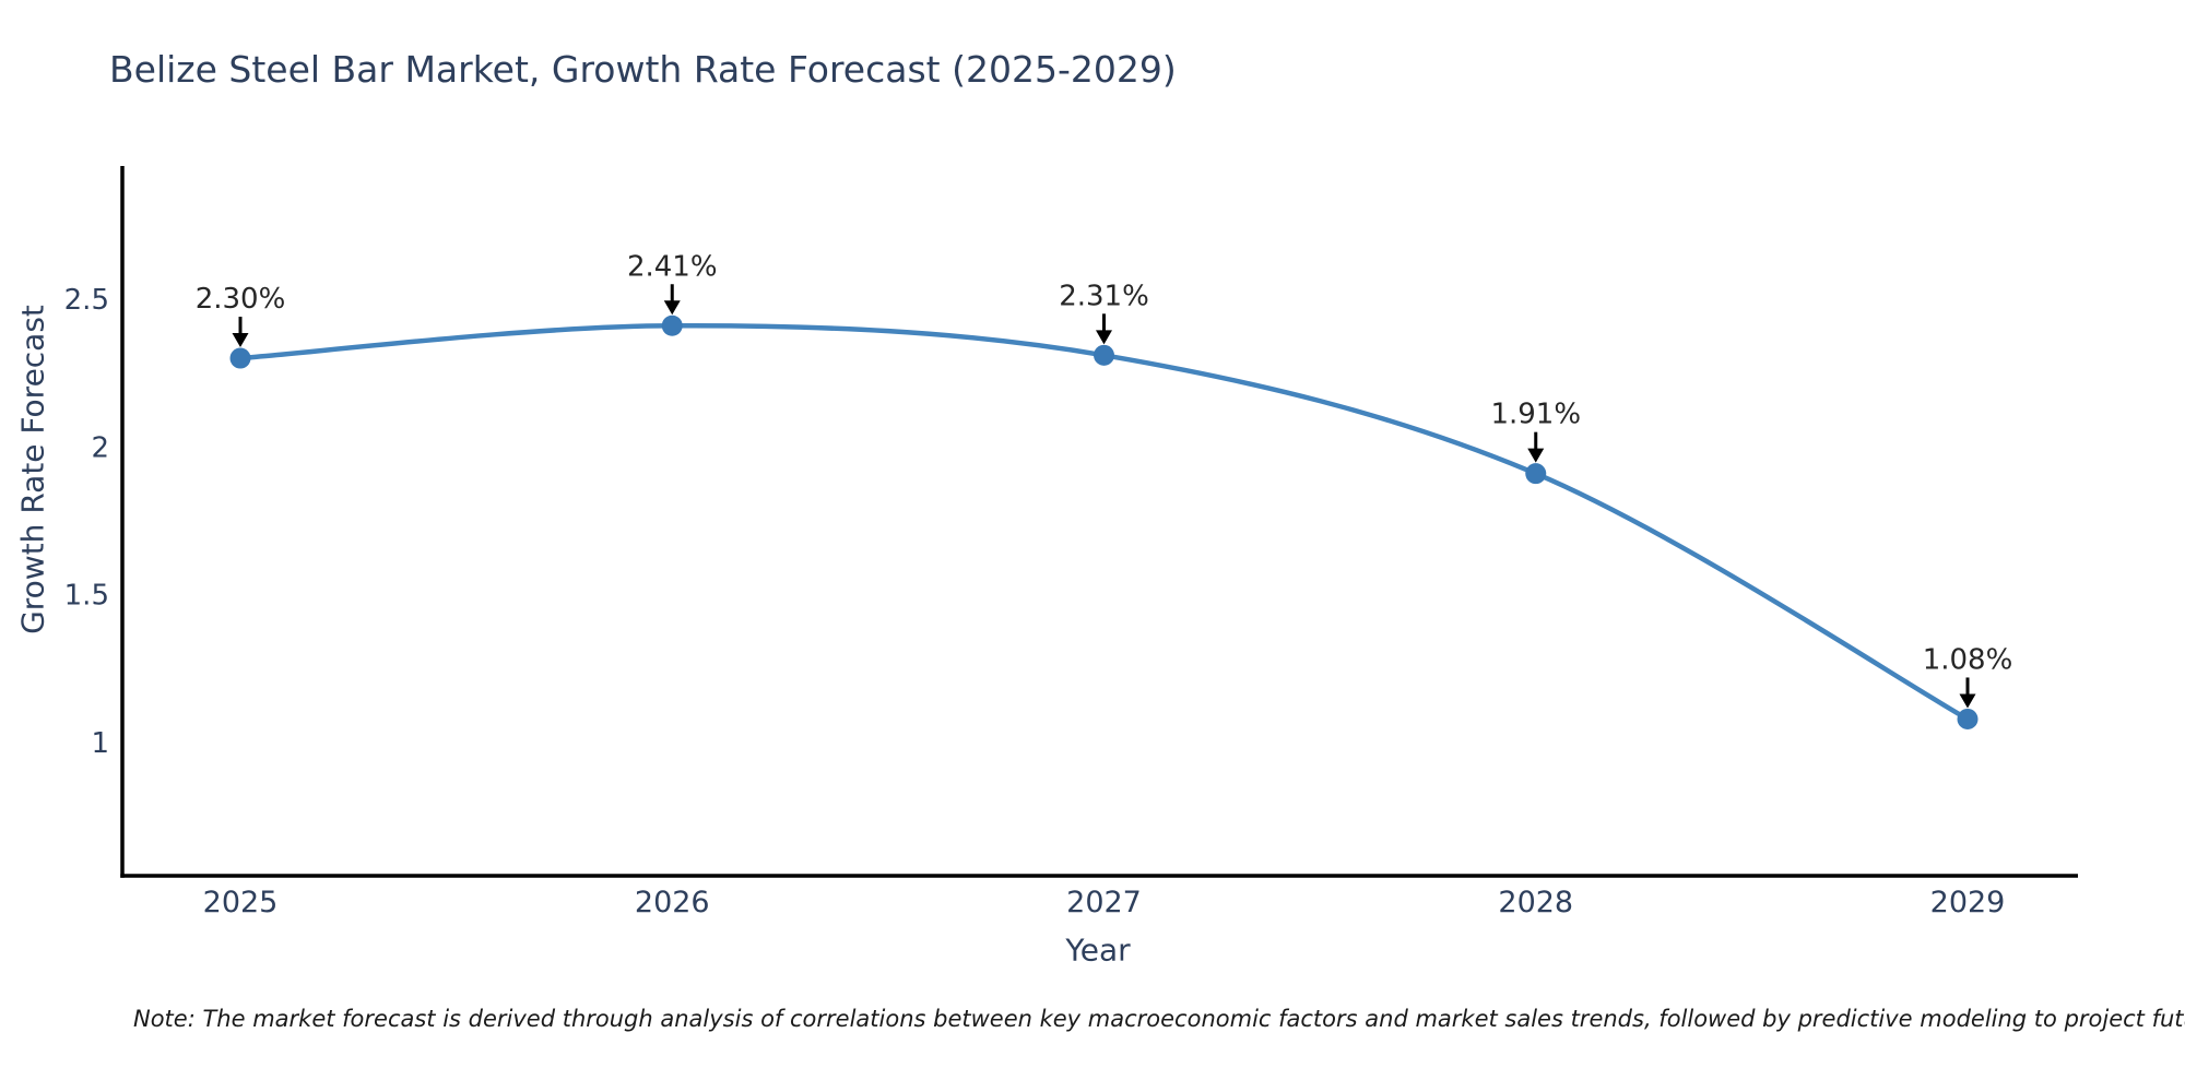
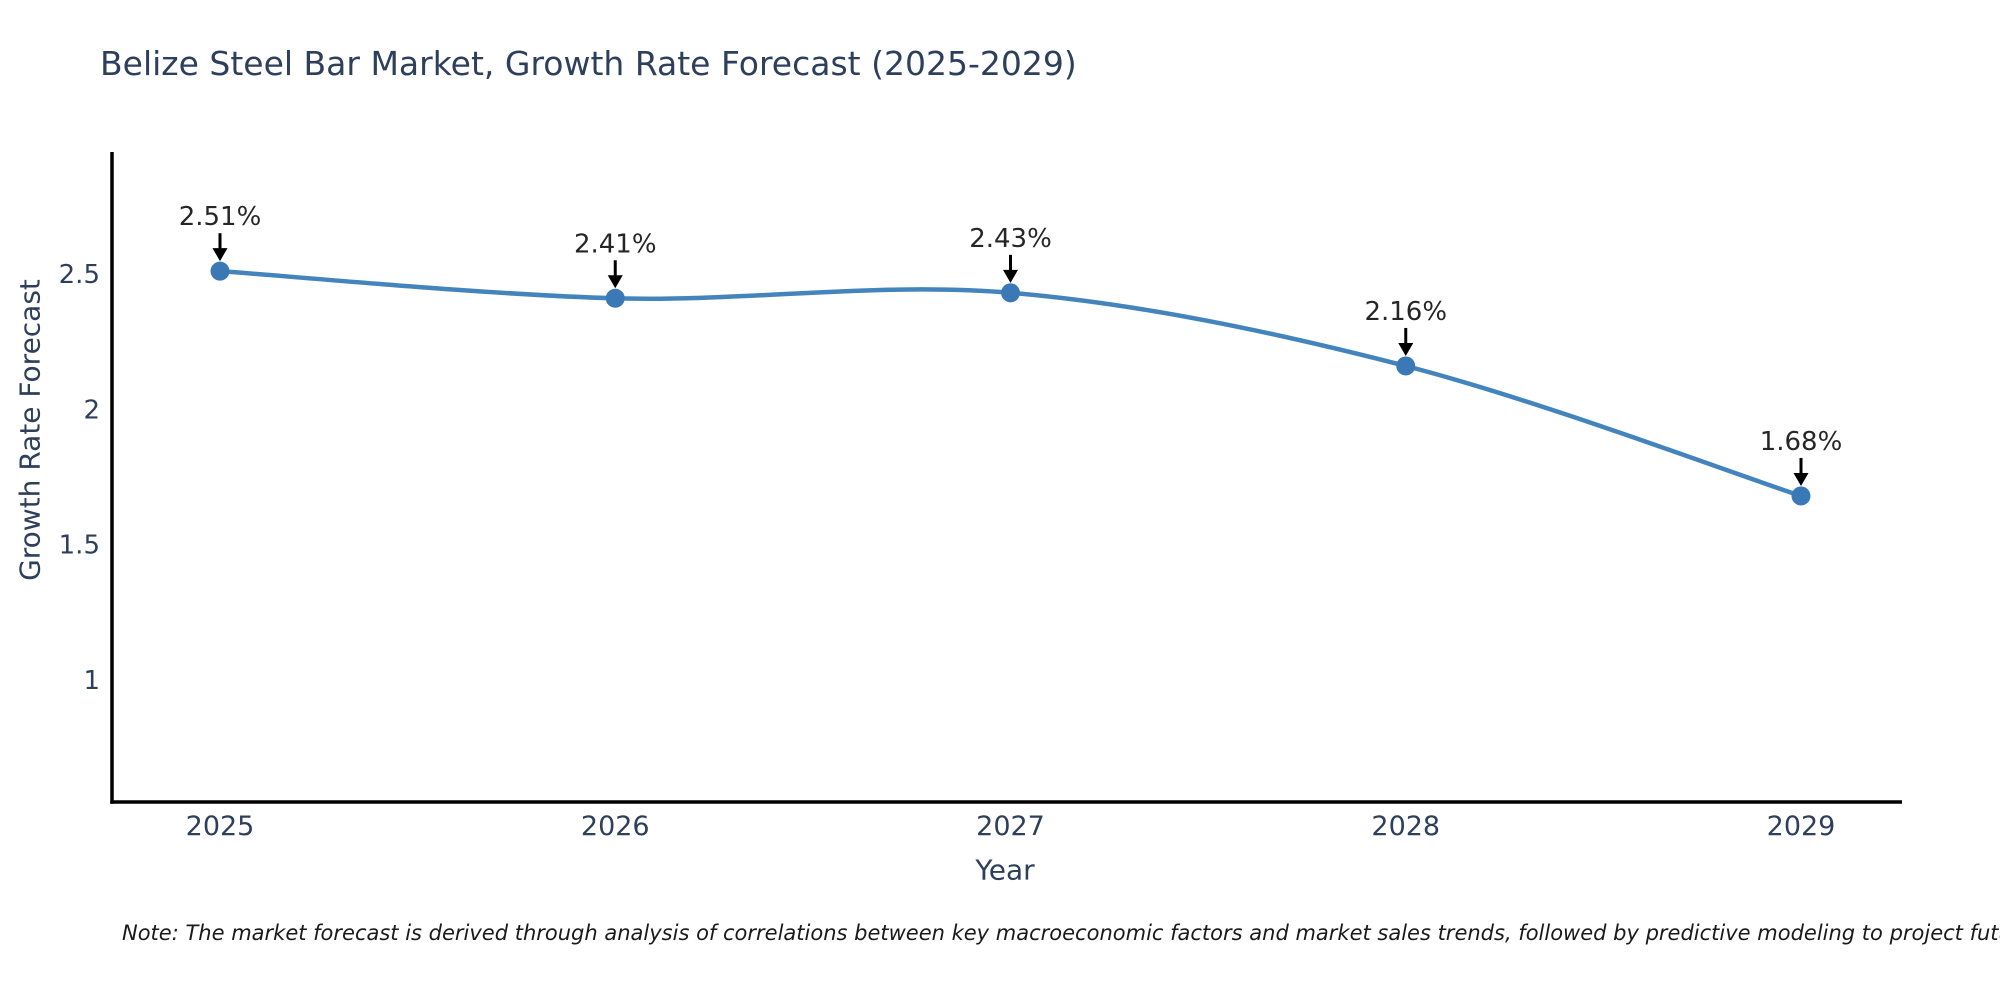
2025: 2.30% -> 2.51%
2027: 2.31% -> 2.43%
2028: 1.91% -> 2.16%
2029: 1.08% -> 1.68%
